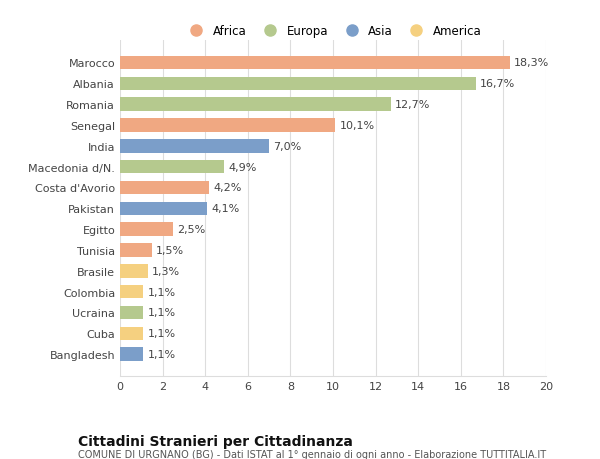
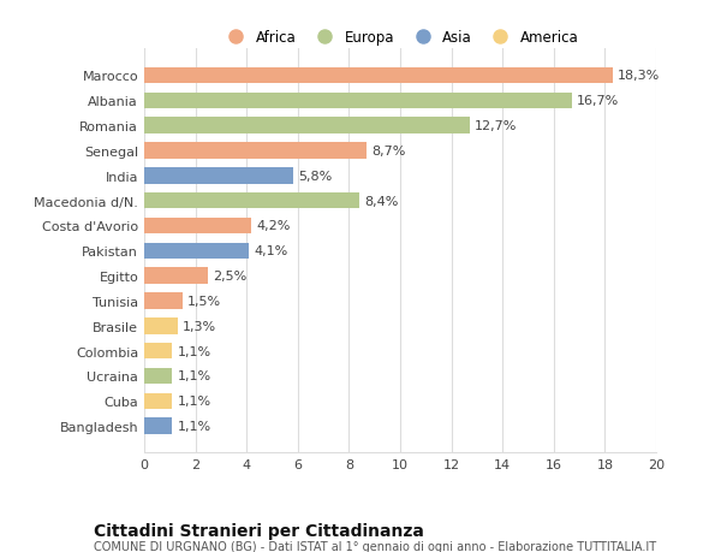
Senegal: 10,1% -> 8,7%
India: 7,0% -> 5,8%
Macedonia d/N.: 4,9% -> 8,4%
